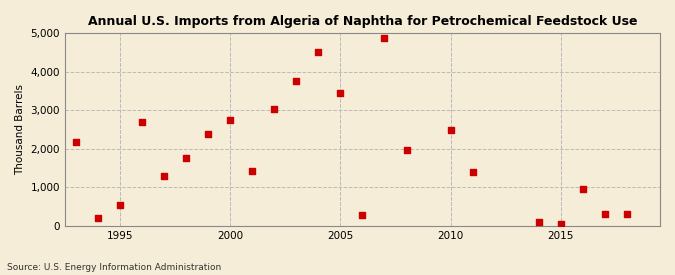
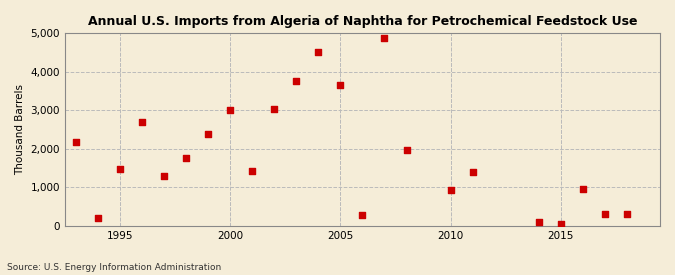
1995: 550 -> 1,470
2000: 2,750 -> 3,020
2005: 3,450 -> 3,660
2010: 2,500 -> 930
